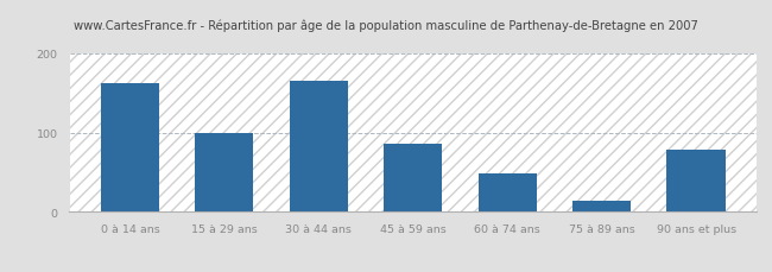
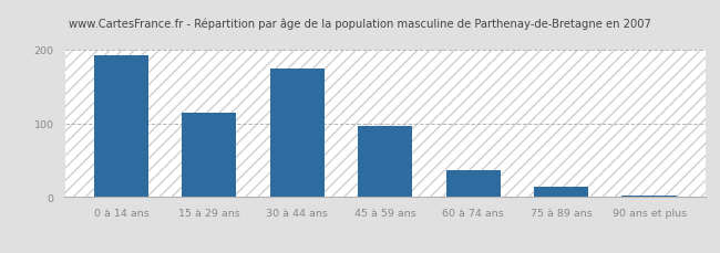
0 à 14 ans: 162 -> 193
15 à 29 ans: 100 -> 114
30 à 44 ans: 166 -> 175
45 à 59 ans: 86 -> 97
60 à 74 ans: 48 -> 37
90 ans et plus: 78 -> 2
